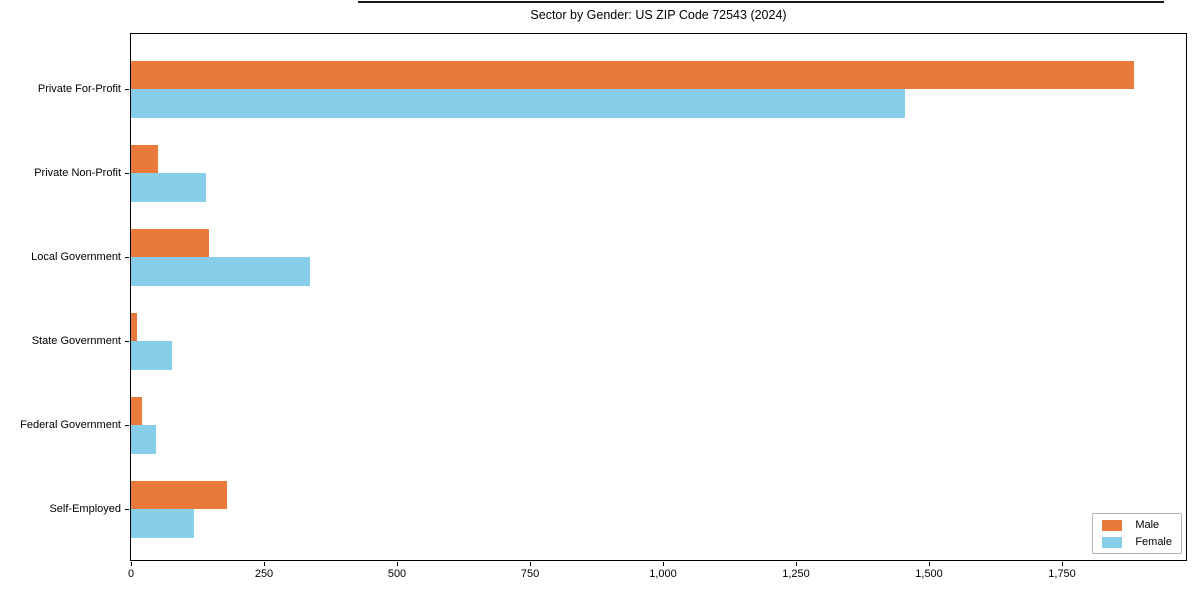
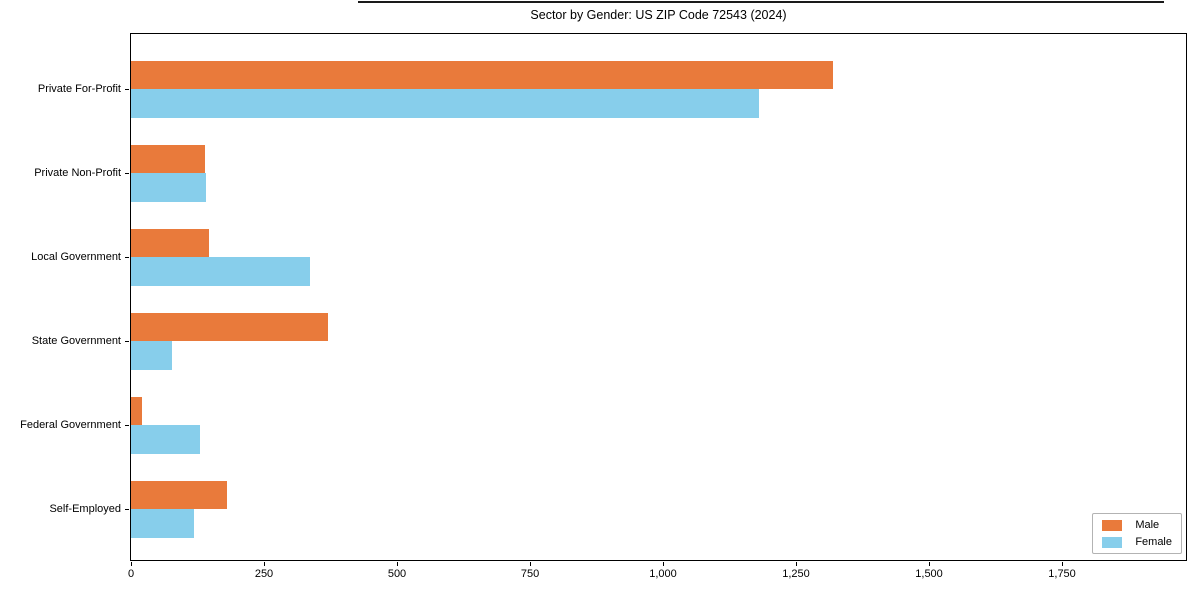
Male/Private For-Profit: 1880 -> 1320
Female/Private For-Profit: 1460 -> 1180
Male/Private Non-Profit: 50 -> 140
Male/State Government: 10 -> 370
Female/Federal Government: 50 -> 130
